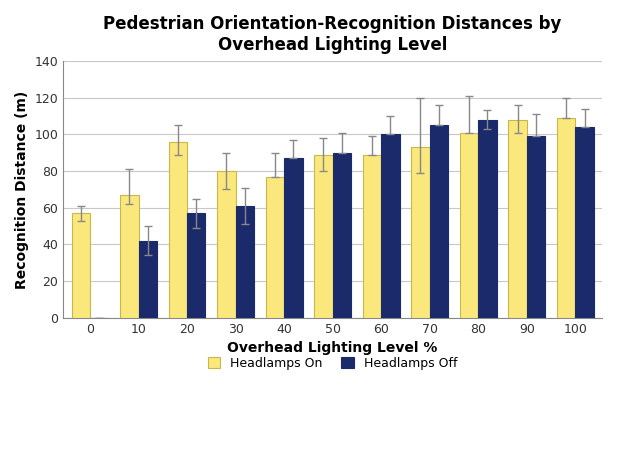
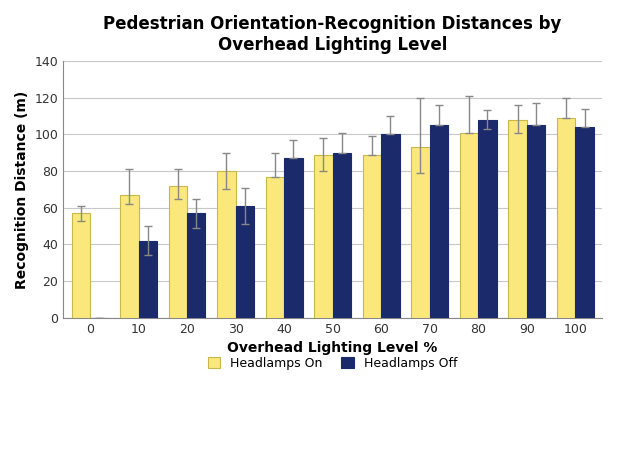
Headlamps On/20: 96 -> 72
Headlamps Off/90: 99 -> 105
